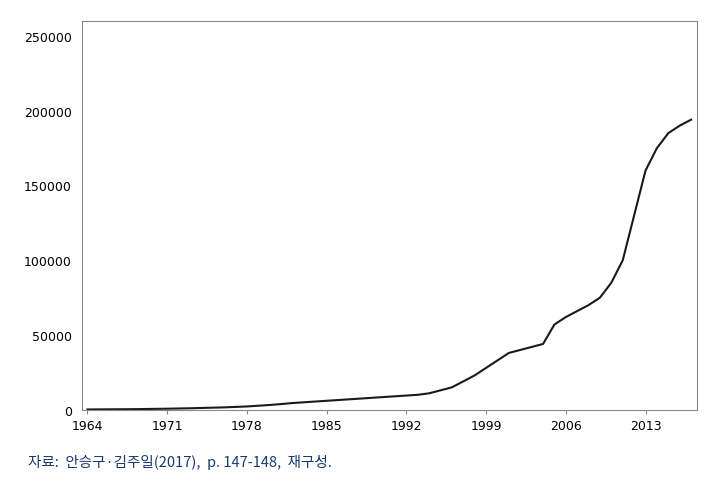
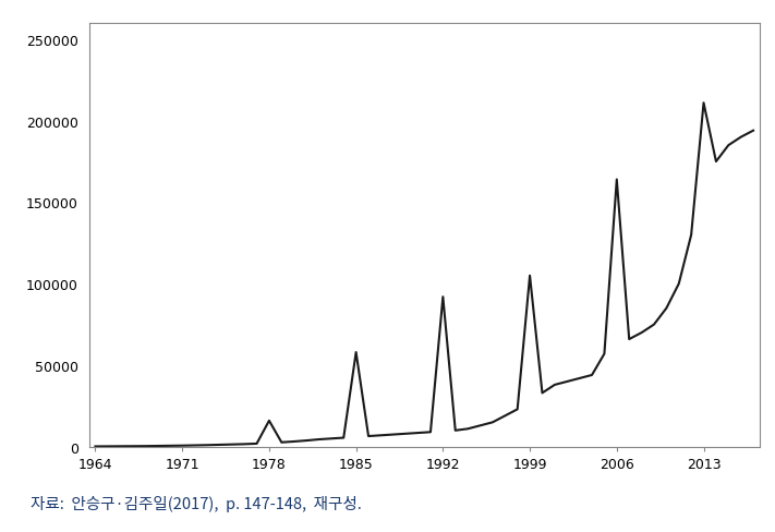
1978: 2000 -> 16000
1985: 6000 -> 58000
1992: 10000 -> 92000
1999: 28000 -> 105000
2006: 62000 -> 164000
2013: 160000 -> 211000
